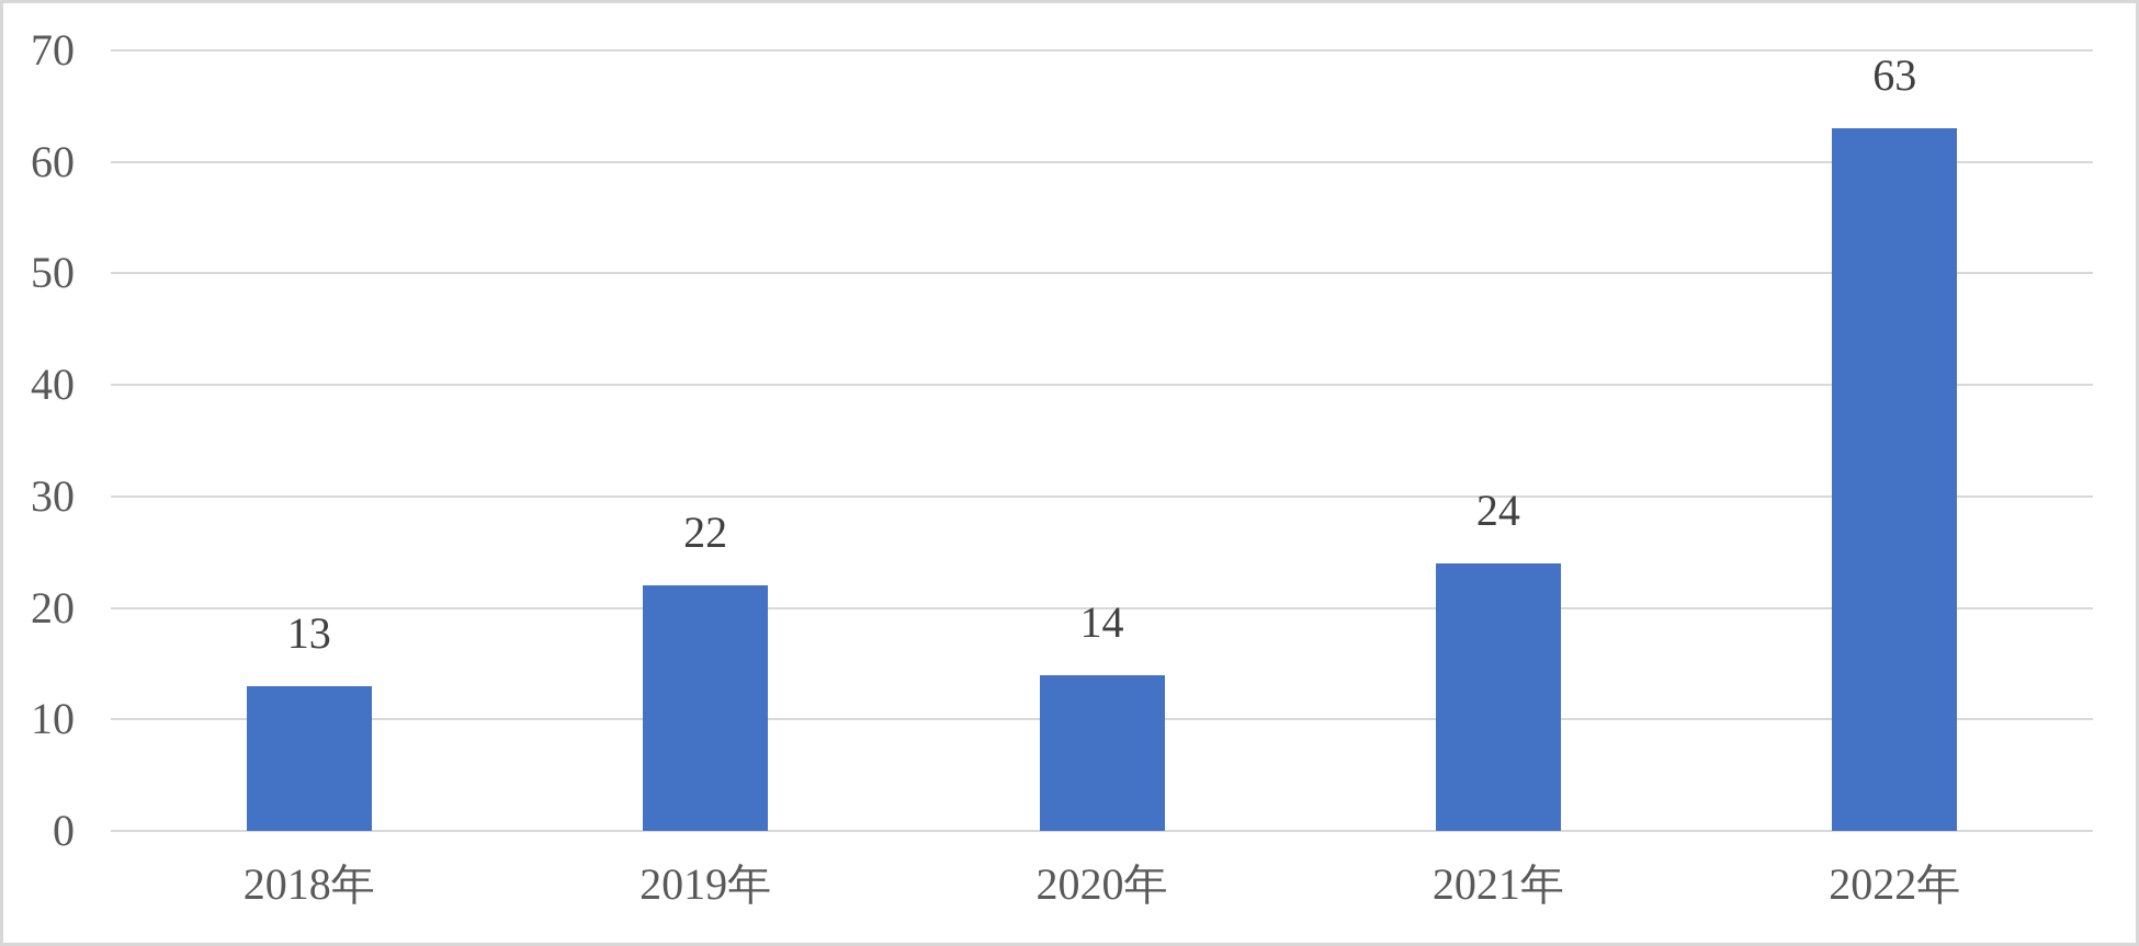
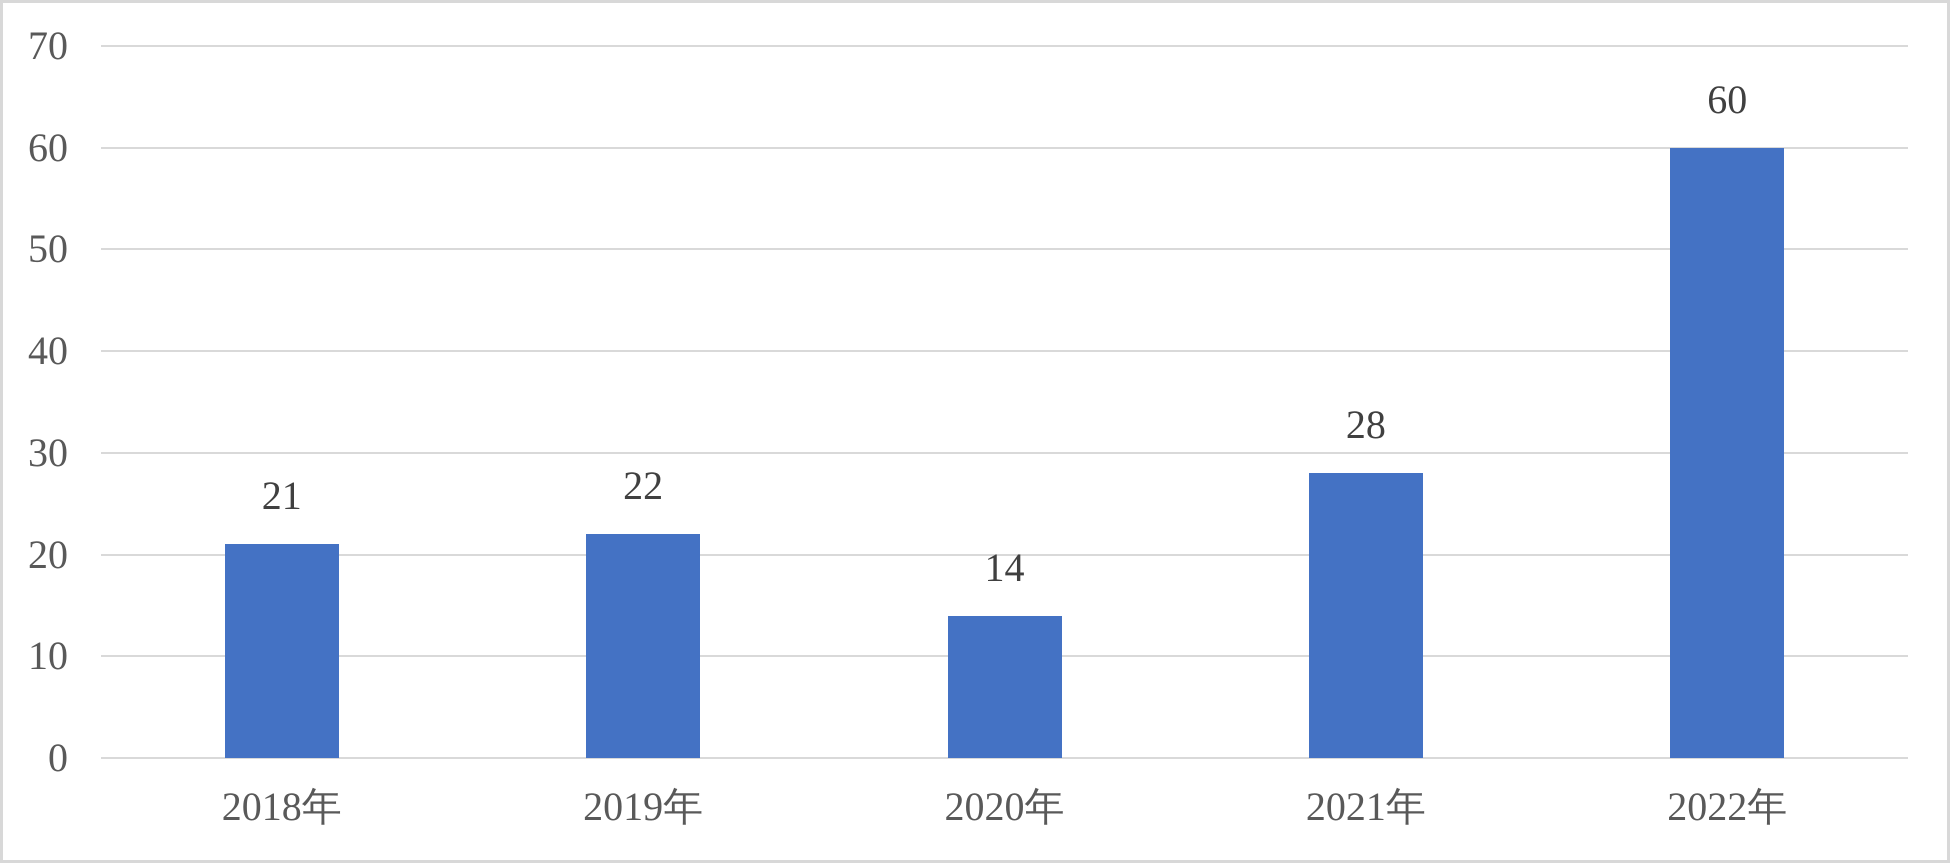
2018年: 13 -> 21
2021年: 24 -> 28
2022年: 63 -> 60
